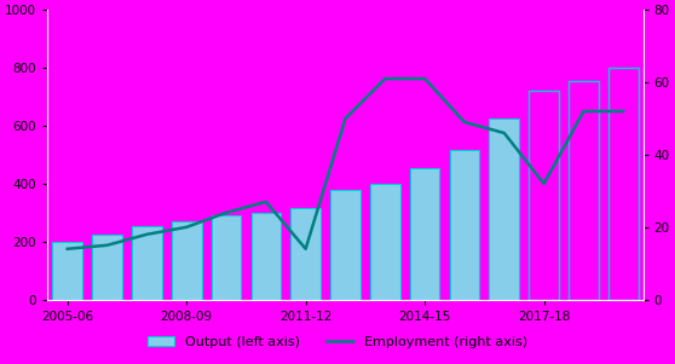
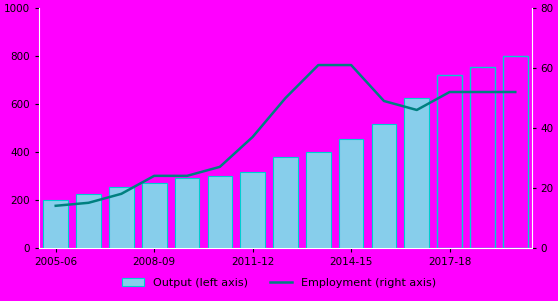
Employment (right axis)/2008-09: 20 -> 24
Employment (right axis)/2011-12: 14 -> 37
Employment (right axis)/2017-18: 32 -> 52
